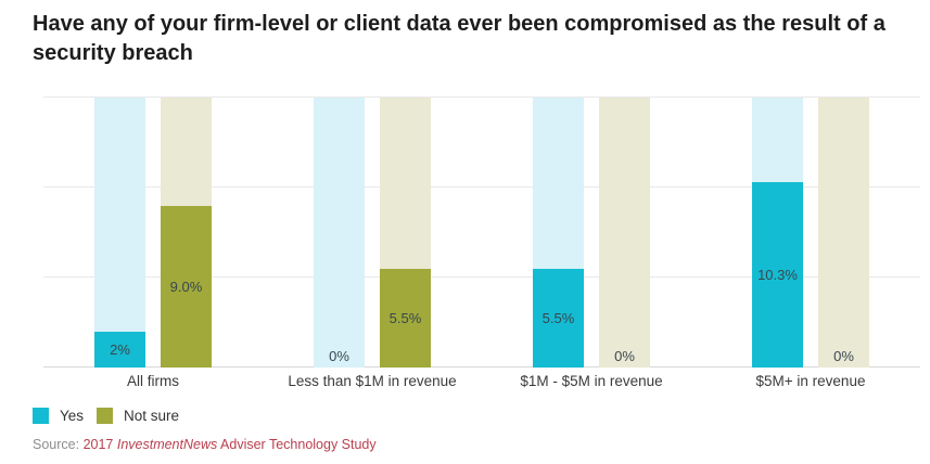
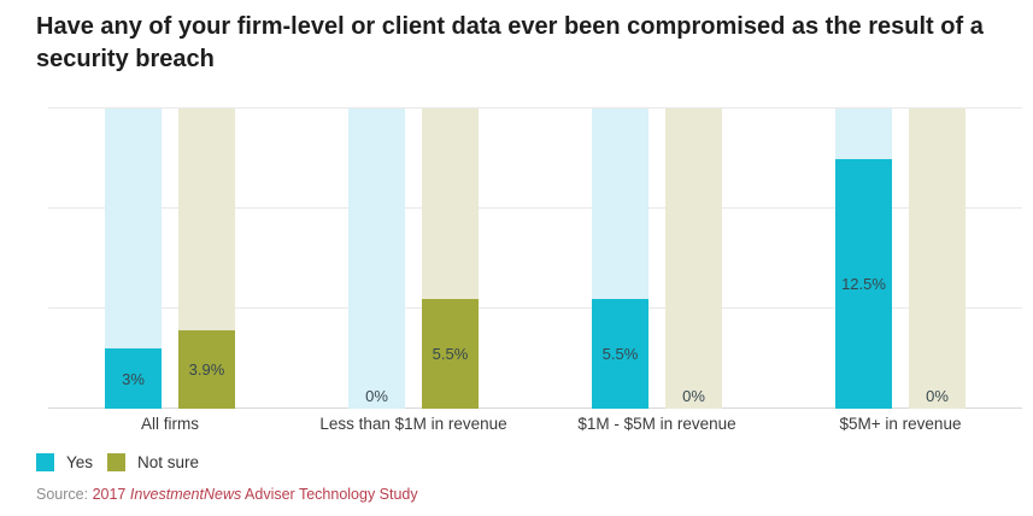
Yes/All firms: 2% -> 3%
Not sure/All firms: 9.0% -> 3.9%
Yes/$5M+ in revenue: 10.3% -> 12.5%
